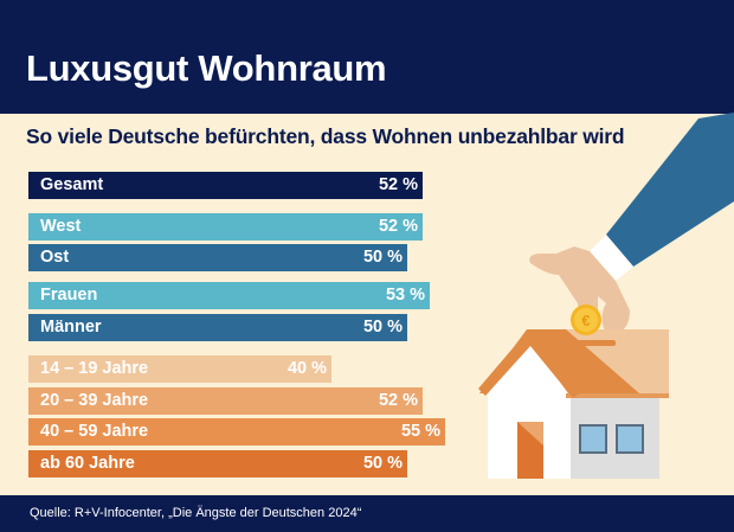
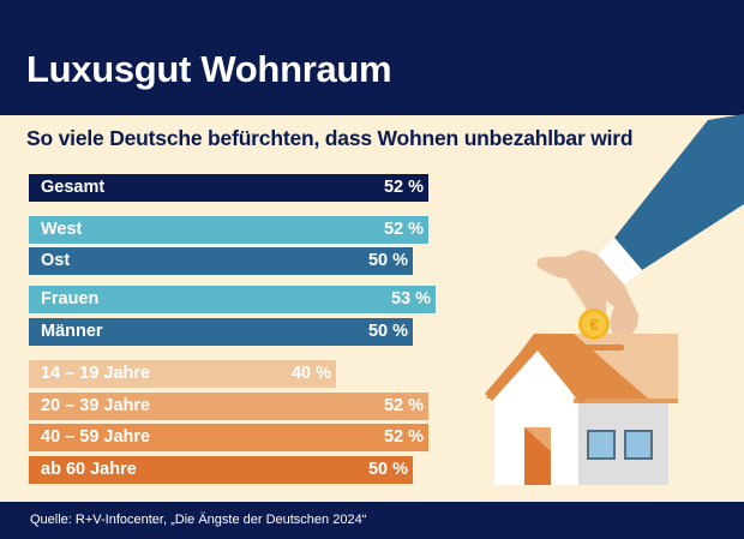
40 – 59 Jahre: 55 -> 52
